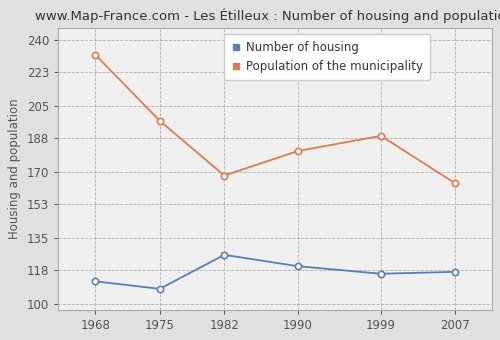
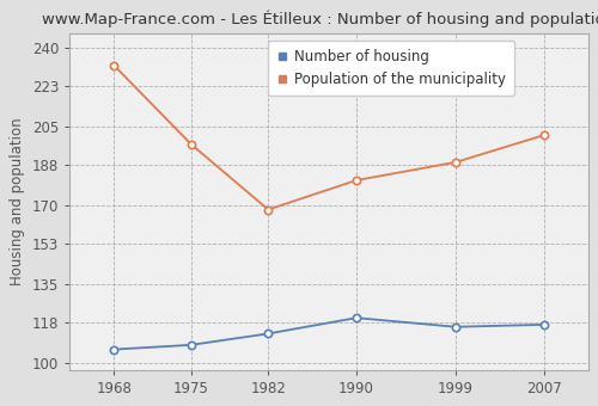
Number of housing/1968: 112 -> 106
Number of housing/1982: 126 -> 113
Population of the municipality/2007: 164 -> 201
